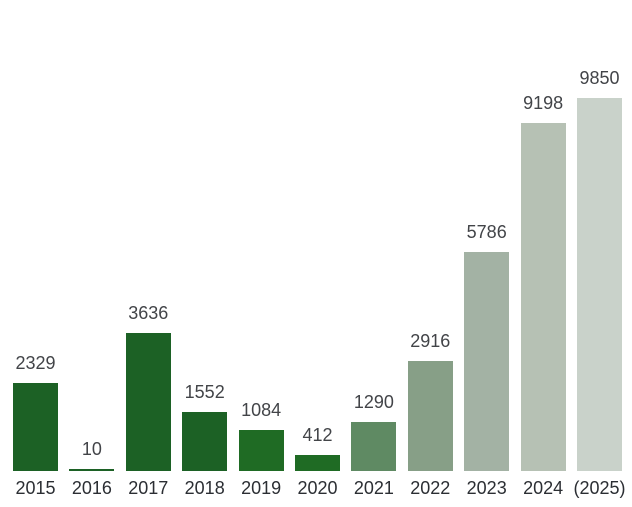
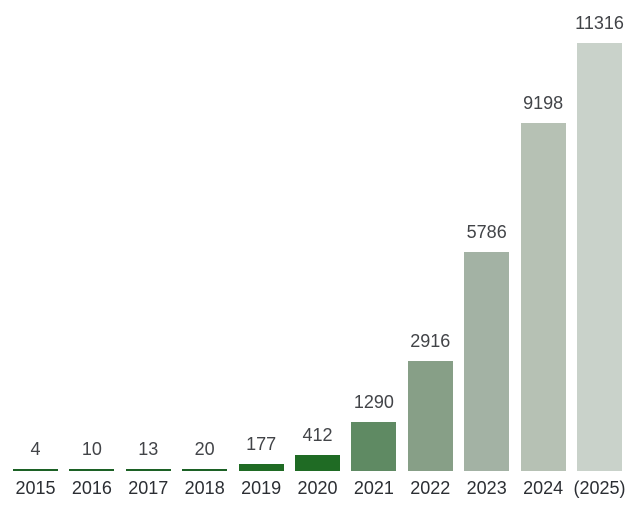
2015: 2329 -> 4
2017: 3636 -> 13
2018: 1552 -> 20
2019: 1084 -> 177
(2025): 9850 -> 11316
